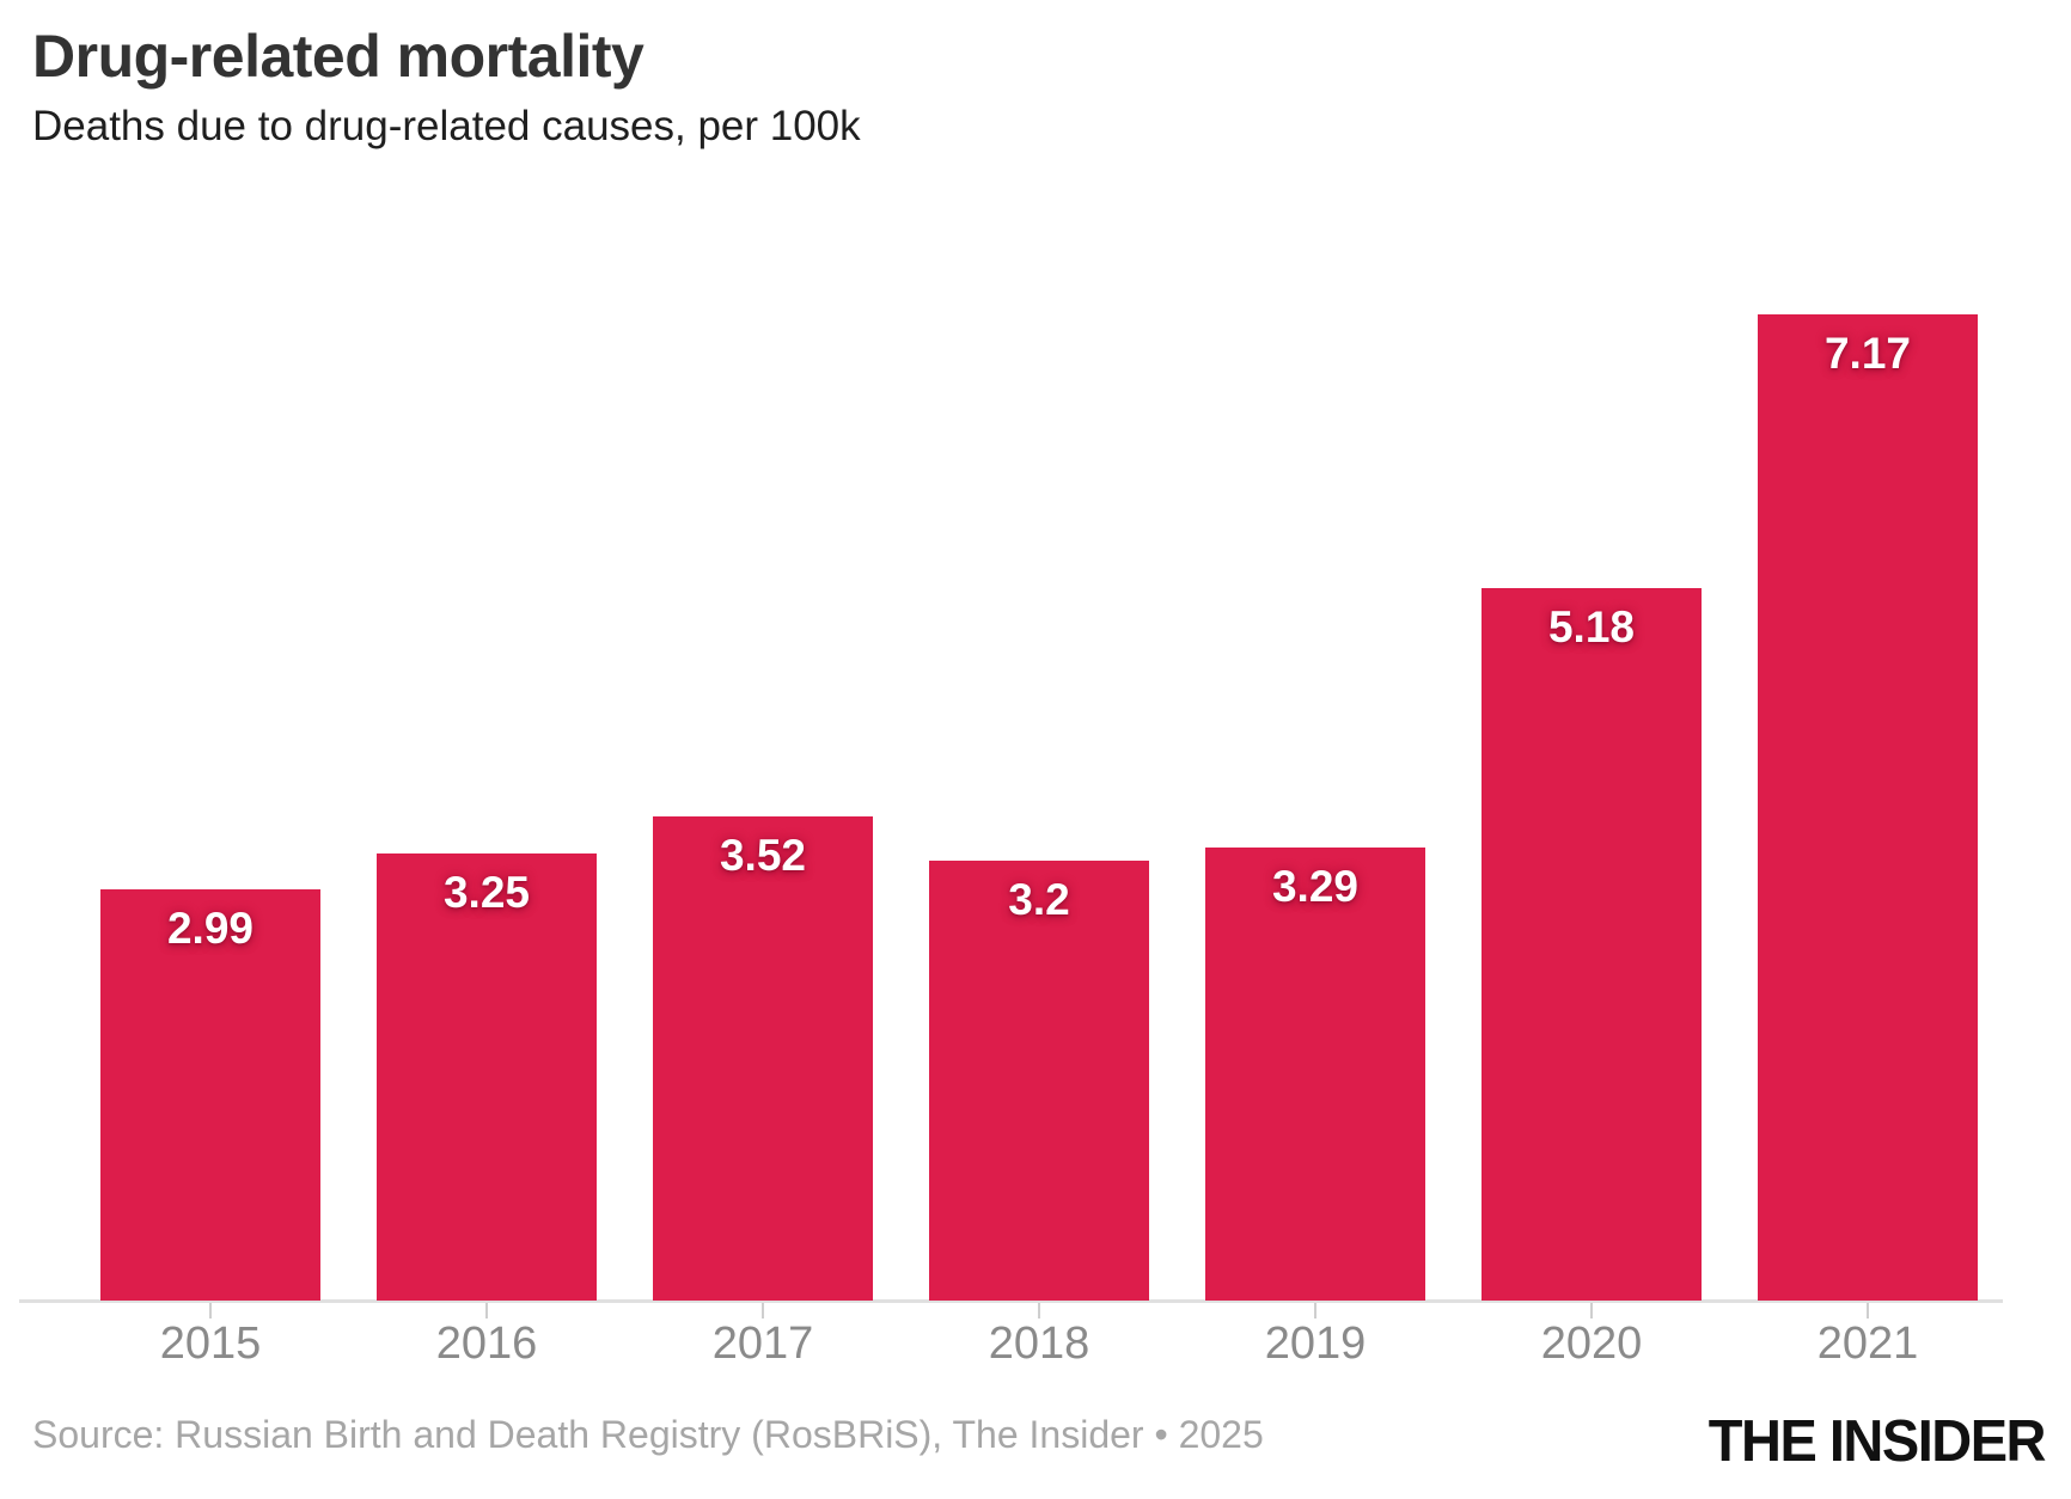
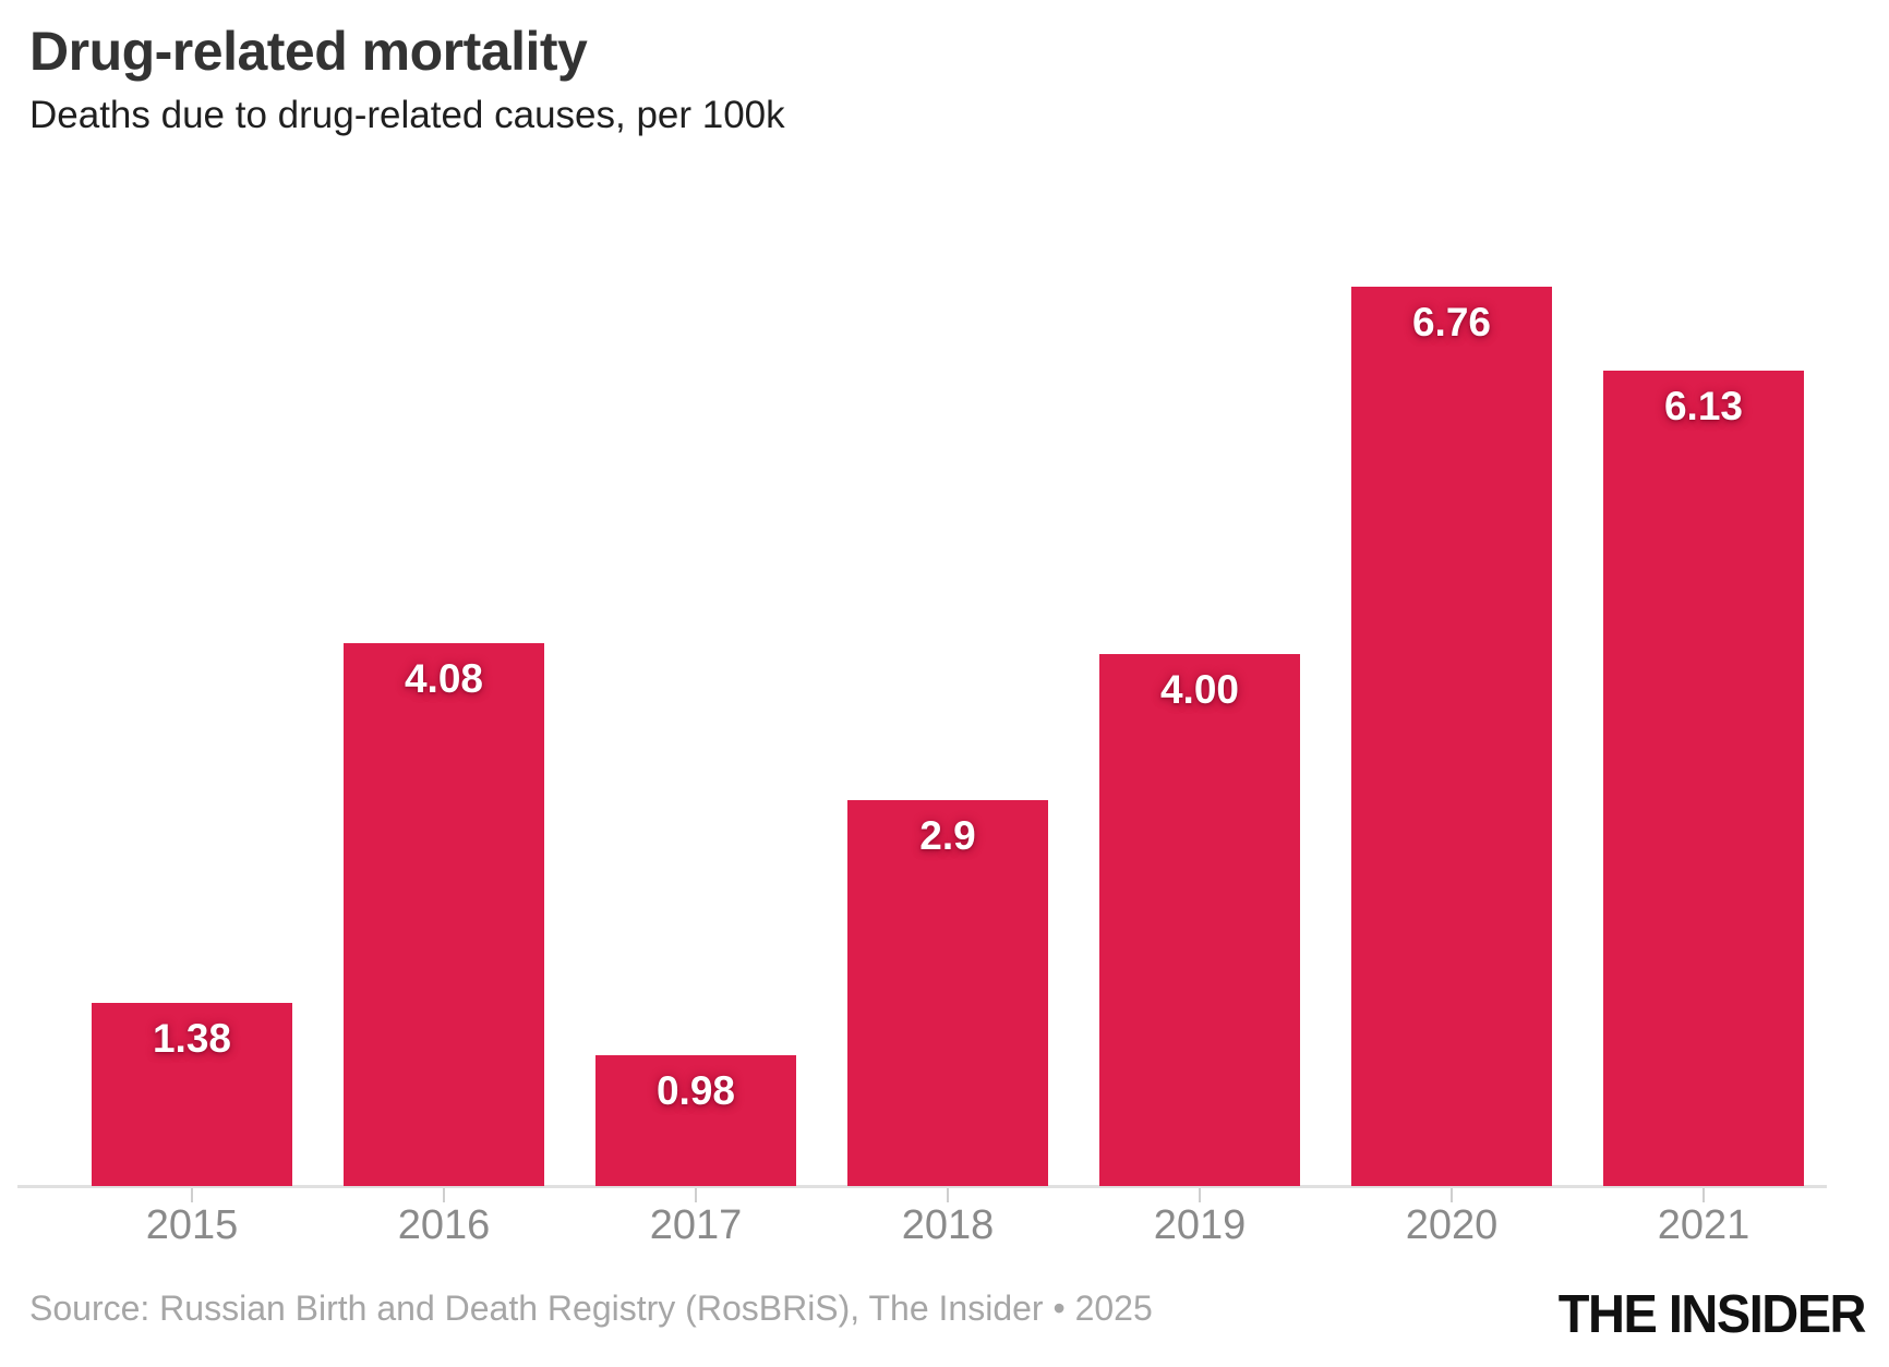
2015: 2.99 -> 1.38
2016: 3.25 -> 4.08
2017: 3.52 -> 0.98
2018: 3.2 -> 2.9
2019: 3.29 -> 4.00
2020: 5.18 -> 6.76
2021: 7.17 -> 6.13
